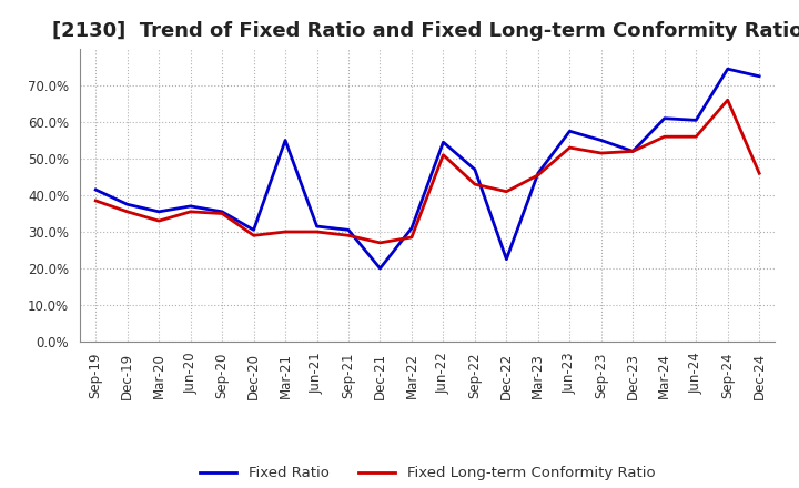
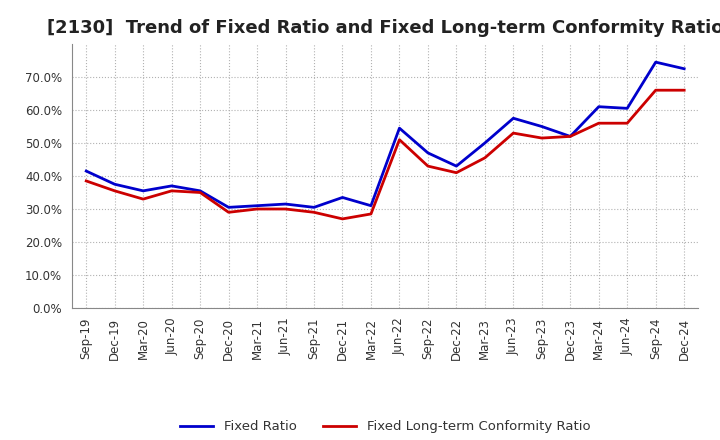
Fixed Ratio/Mar-21: 55.0% -> 31.0%
Fixed Ratio/Dec-21: 20.0% -> 33.5%
Fixed Ratio/Dec-22: 22.5% -> 43.0%
Fixed Ratio/Mar-23: 46.0% -> 50.0%
Fixed Long-term Conformity Ratio/Dec-24: 46.0% -> 66.0%
